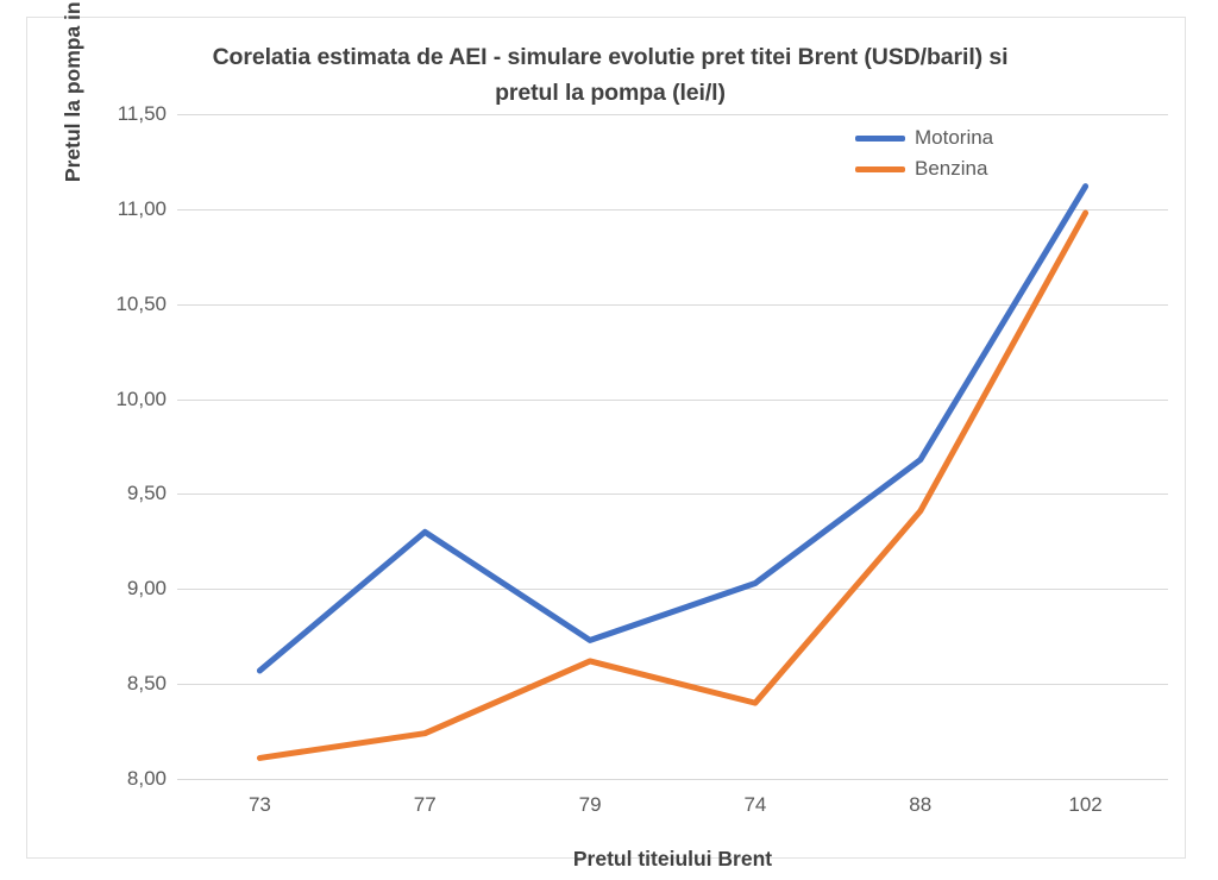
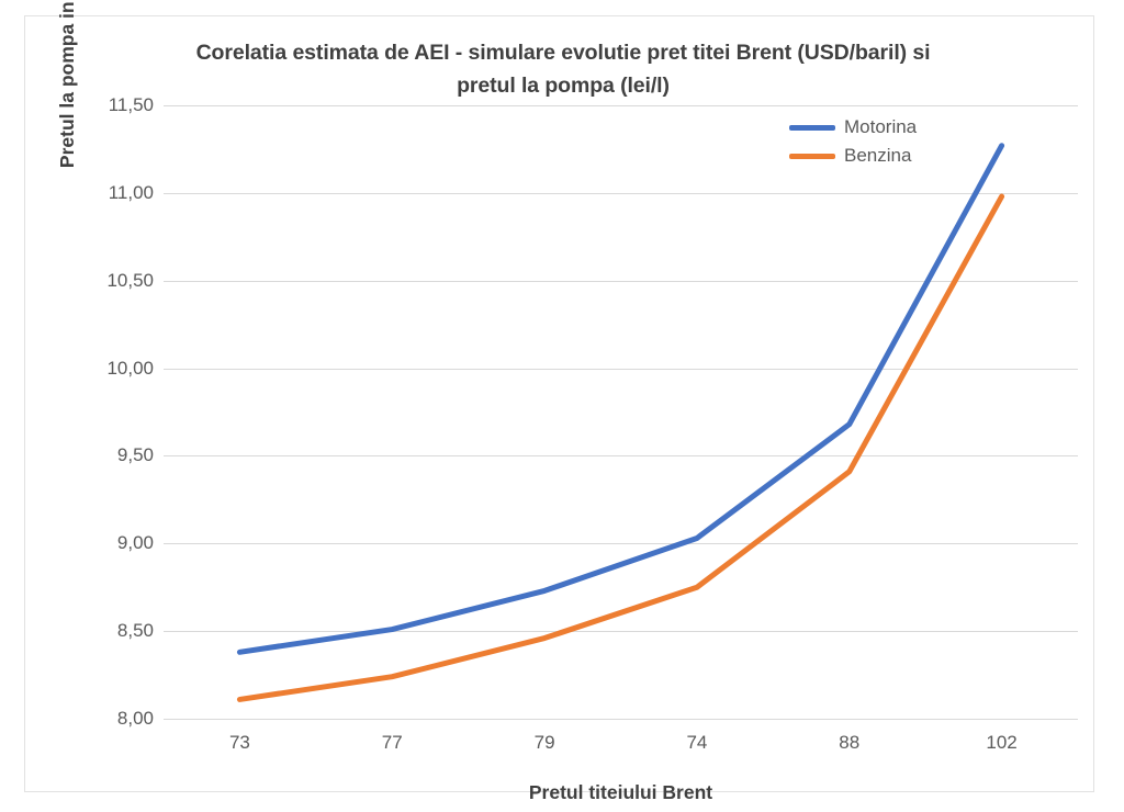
Motorina/73: 8,57 -> 8,38
Motorina/77: 9,30 -> 8,51
Benzina/79: 8,62 -> 8,46
Benzina/74: 8,40 -> 8,75
Motorina/102: 11,12 -> 11,27
